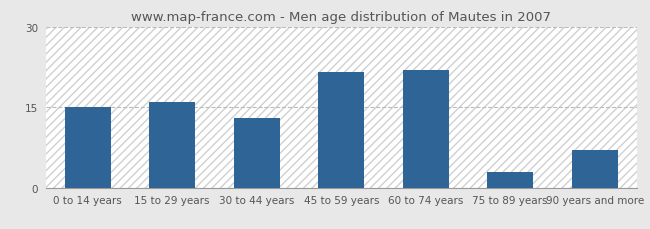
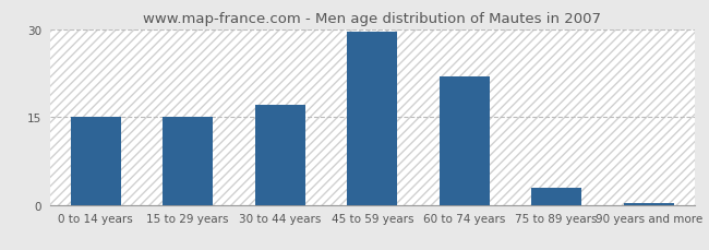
15 to 29 years: 16.0 -> 15.0
30 to 44 years: 13.0 -> 17.0
45 to 59 years: 21.6 -> 29.5
90 years and more: 7.0 -> 0.3
